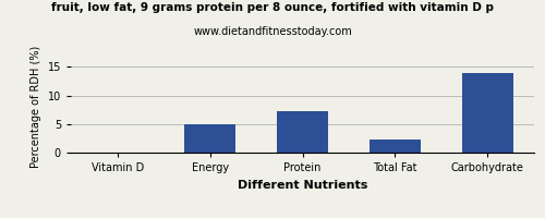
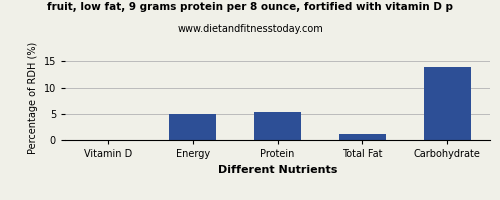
Protein: 7.2 -> 5.4
Total Fat: 2.2 -> 1.2
